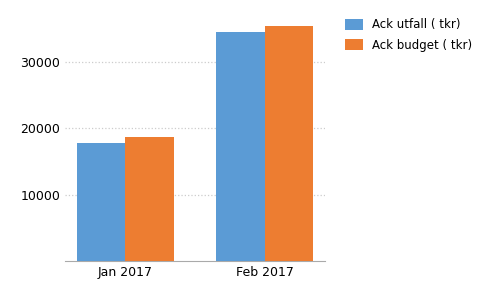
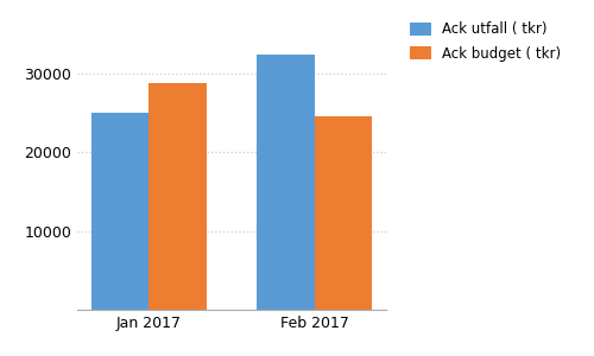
Ack utfall ( tkr)/Jan 2017: 17800 -> 25000
Ack budget ( tkr)/Jan 2017: 18700 -> 28800
Ack utfall ( tkr)/Feb 2017: 34500 -> 32400
Ack budget ( tkr)/Feb 2017: 35500 -> 24600
